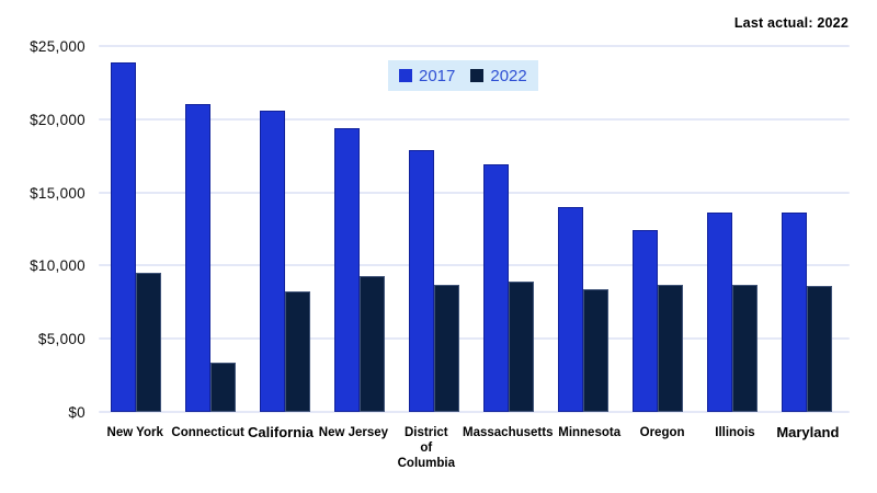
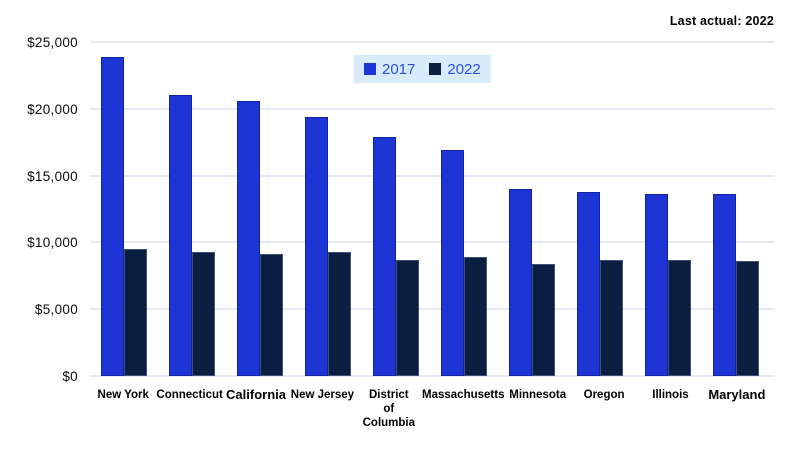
2022/Connecticut: $3400 -> $9300
2022/California: $8200 -> $9100
2017/Oregon: $12400 -> $13800
